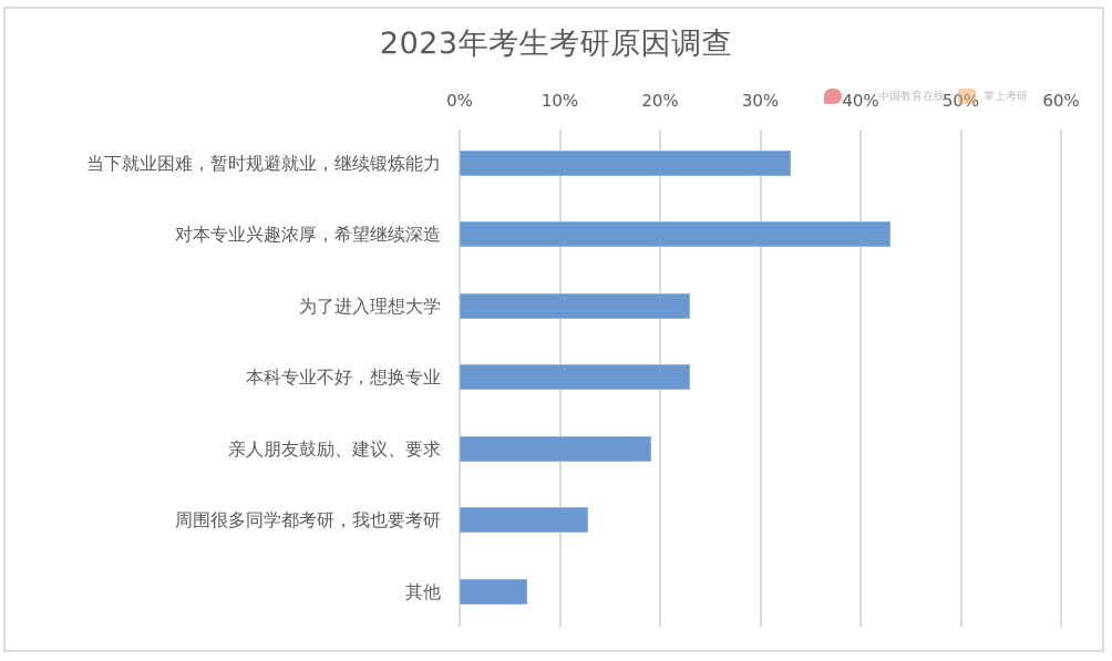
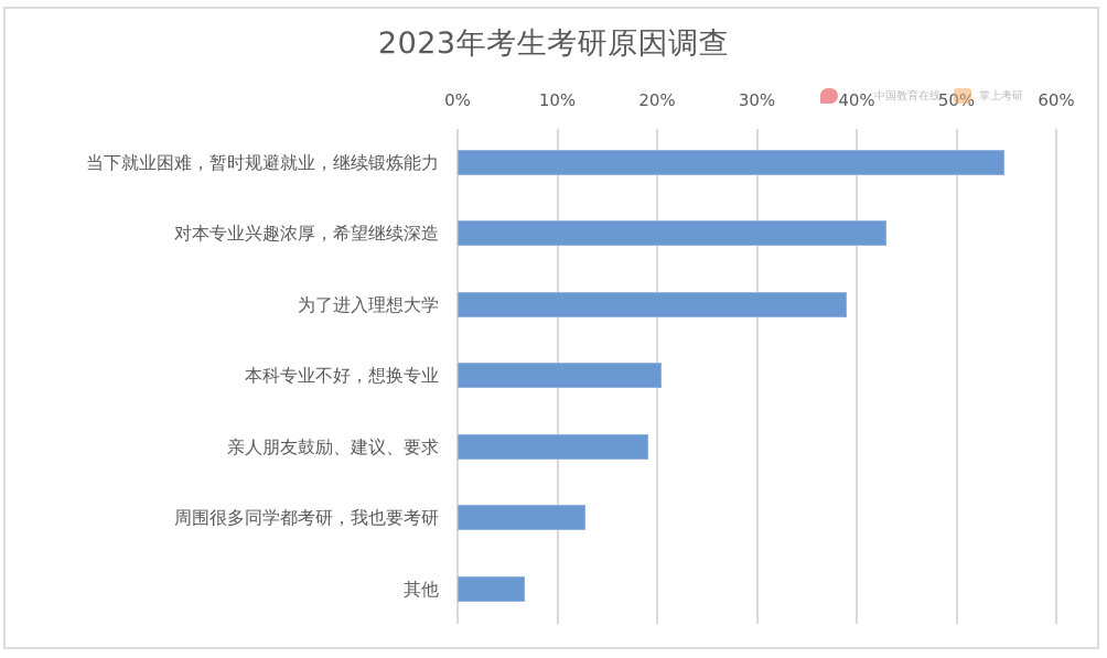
当下就业困难，暂时规避就业，继续锻炼能力: 33% -> 55%
为了进入理想大学: 23% -> 39%
本科专业不好，想换专业: 23% -> 20%
